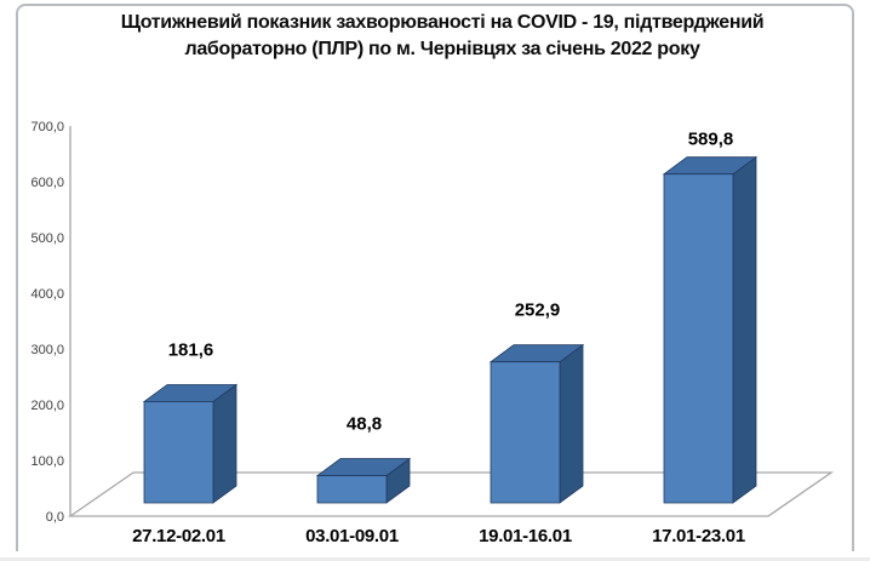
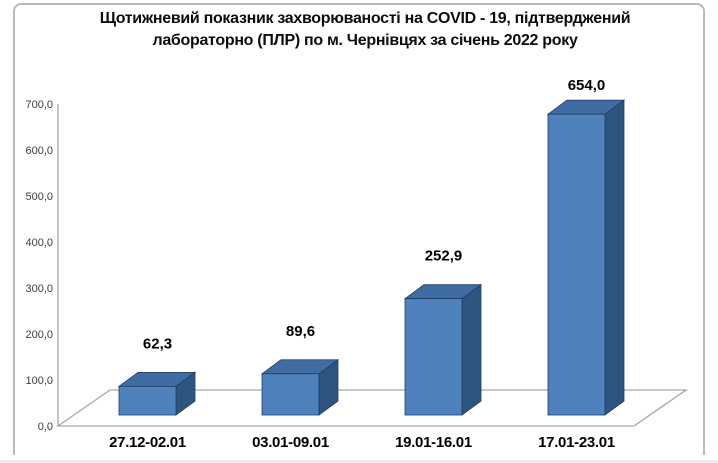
27.12-02.01: 181,6 -> 62,3
03.01-09.01: 48,8 -> 89,6
17.01-23.01: 589,8 -> 654,0
